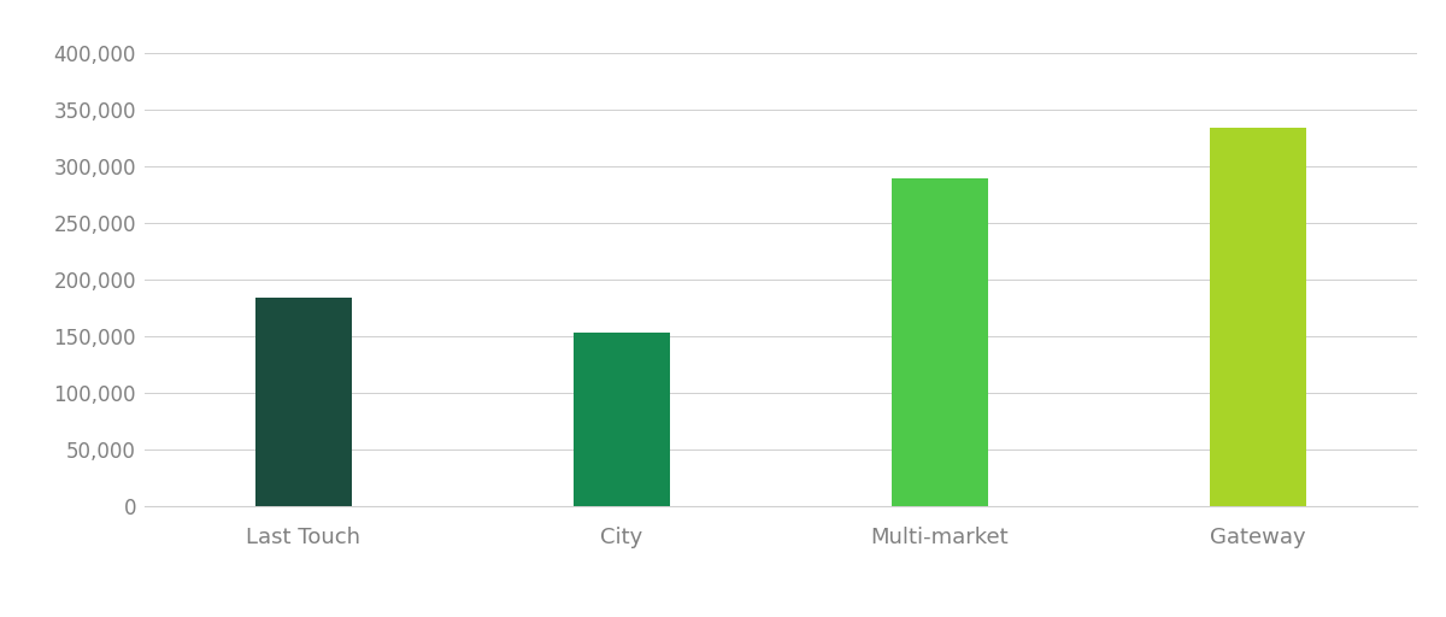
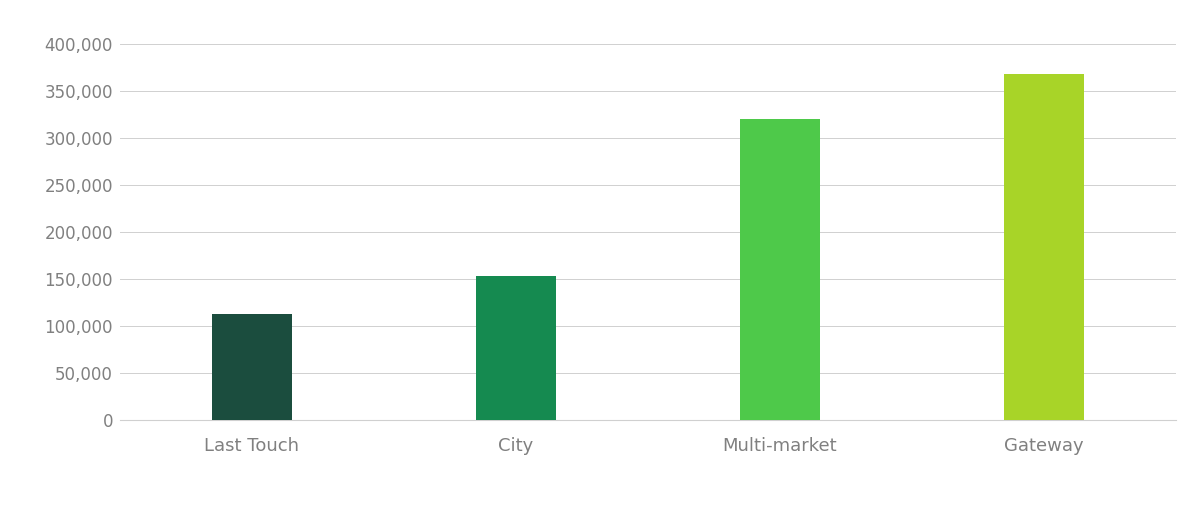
Last Touch: 184,000 -> 113,000
Multi-market: 290,000 -> 320,000
Gateway: 334,000 -> 368,000
